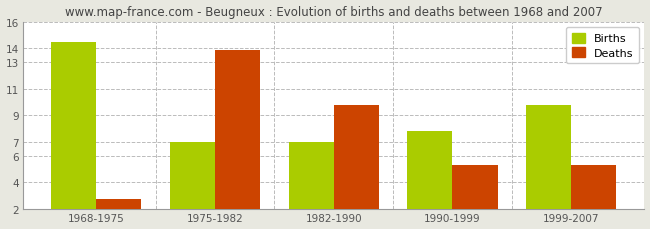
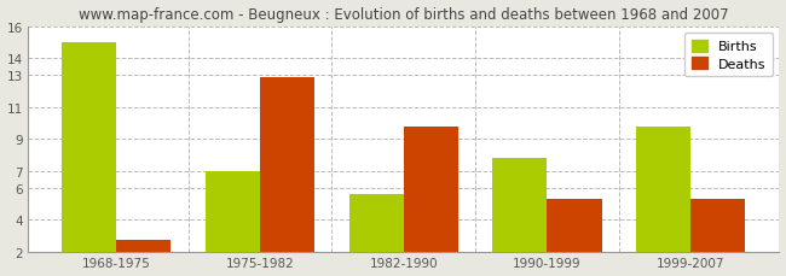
Births/1968-1975: 14.5 -> 15.0
Deaths/1975-1982: 13.9 -> 12.8
Births/1982-1990: 7.0 -> 5.6
